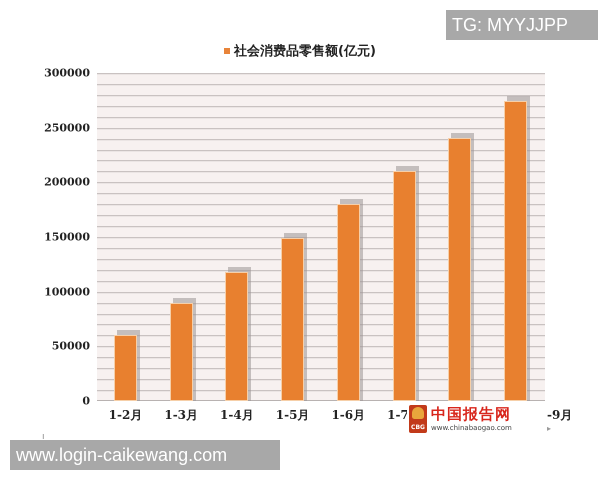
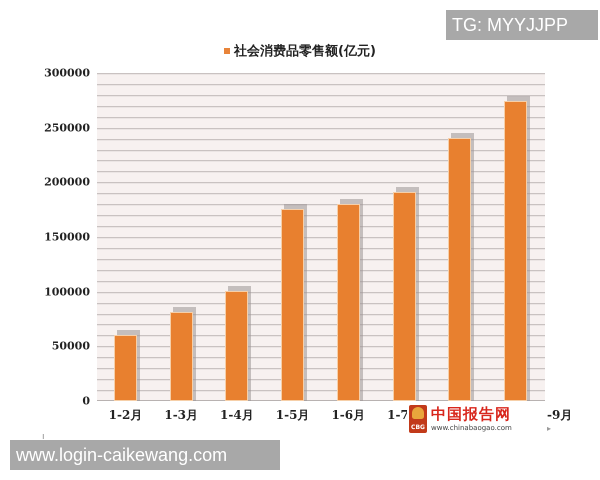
1-3月: 90000 -> 81000
1-4月: 118000 -> 101000
1-5月: 149000 -> 176000
1-7月: 210000 -> 191000
